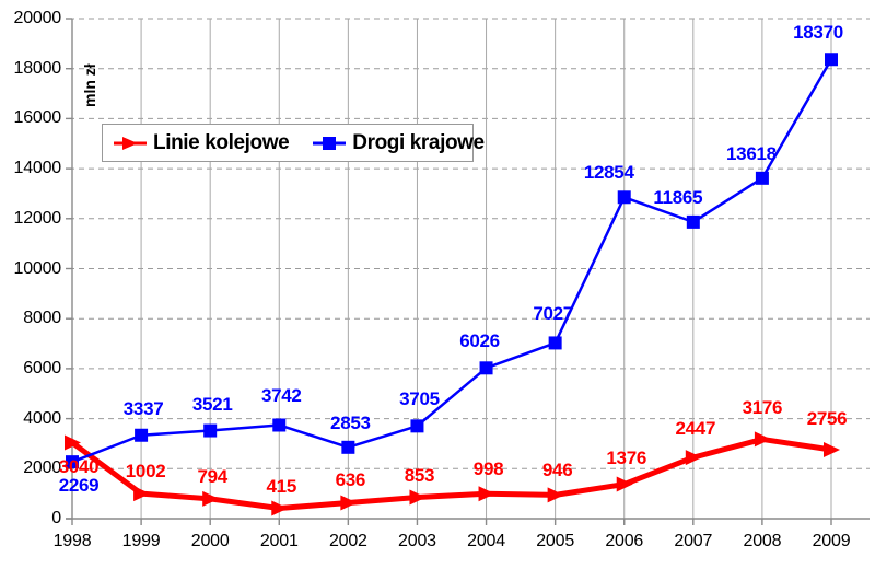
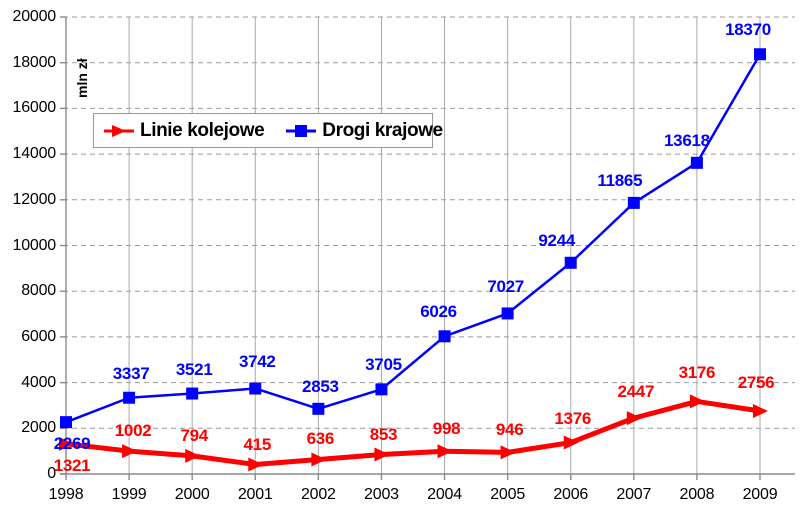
Linie kolejowe/1998: 3040 -> 1321
Drogi krajowe/2006: 12854 -> 9244
